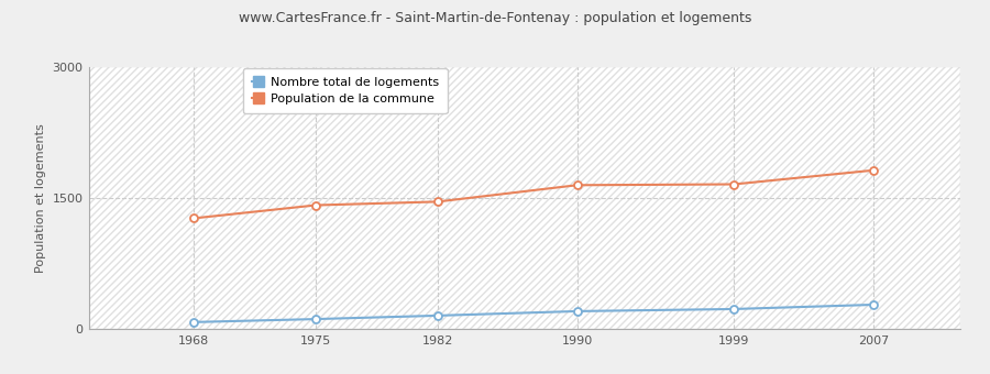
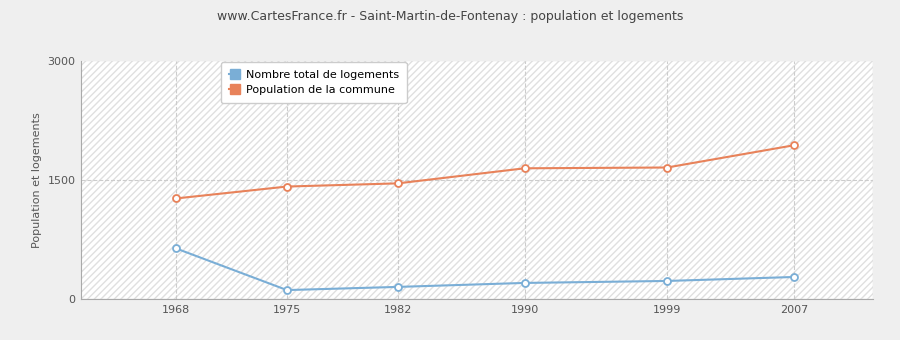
Nombre total de logements/1968: 80 -> 640
Population de la commune/2007: 1820 -> 1940
